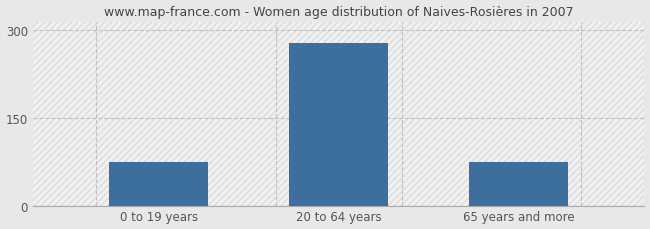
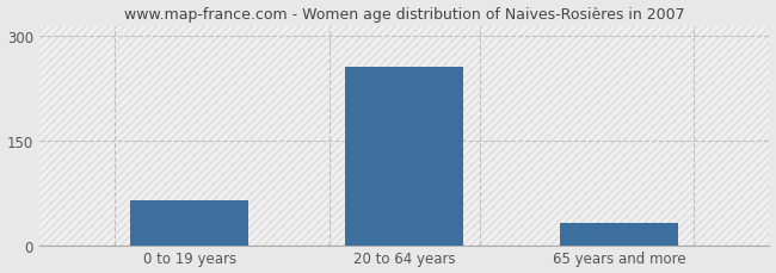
0 to 19 years: 75 -> 64
20 to 64 years: 278 -> 256
65 years and more: 74 -> 32
